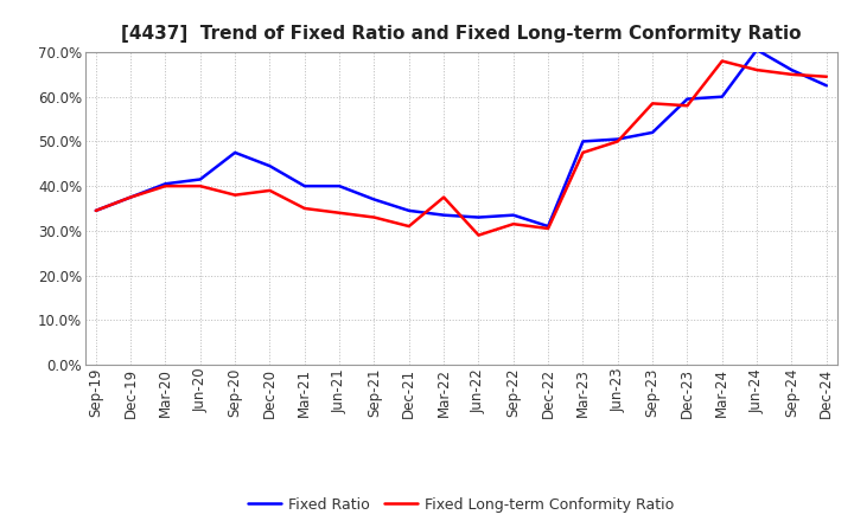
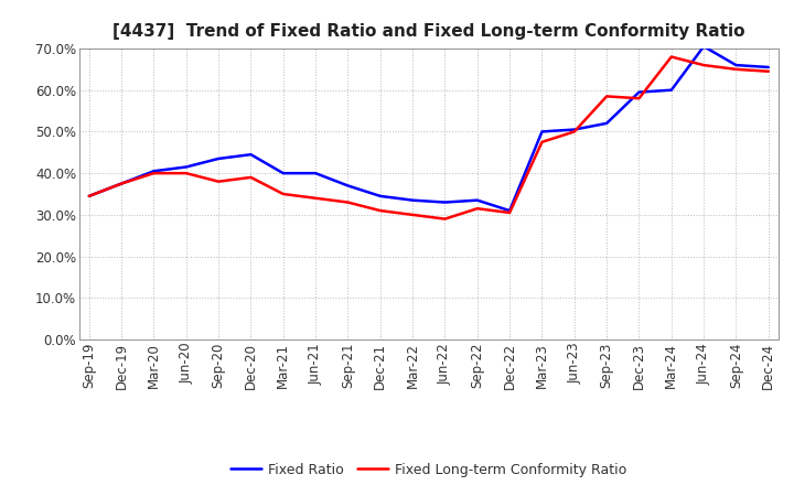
Fixed Ratio/Sep-20: 47.5% -> 43.5%
Fixed Long-term Conformity Ratio/Mar-22: 37.5% -> 30.0%
Fixed Ratio/Dec-24: 62.5% -> 65.5%
